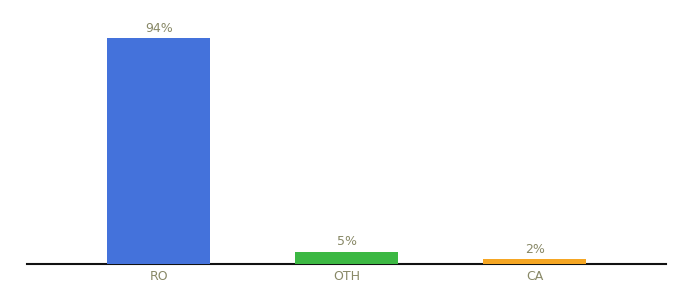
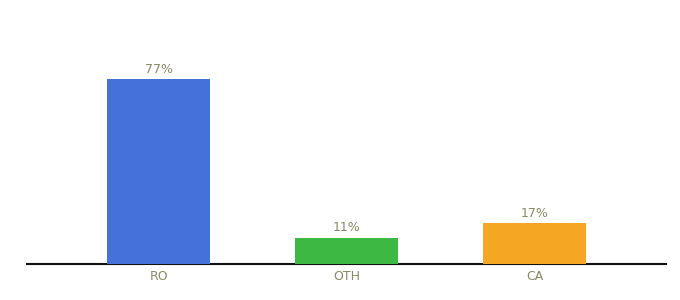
RO: 94% -> 77%
OTH: 5% -> 11%
CA: 2% -> 17%
